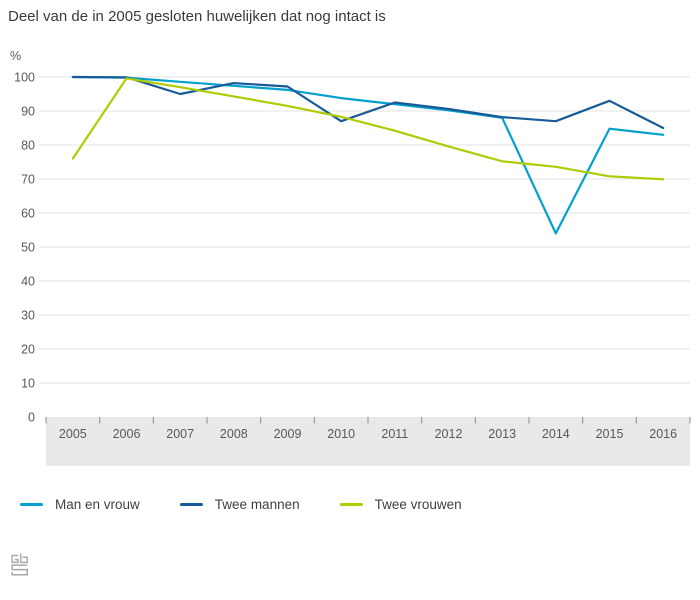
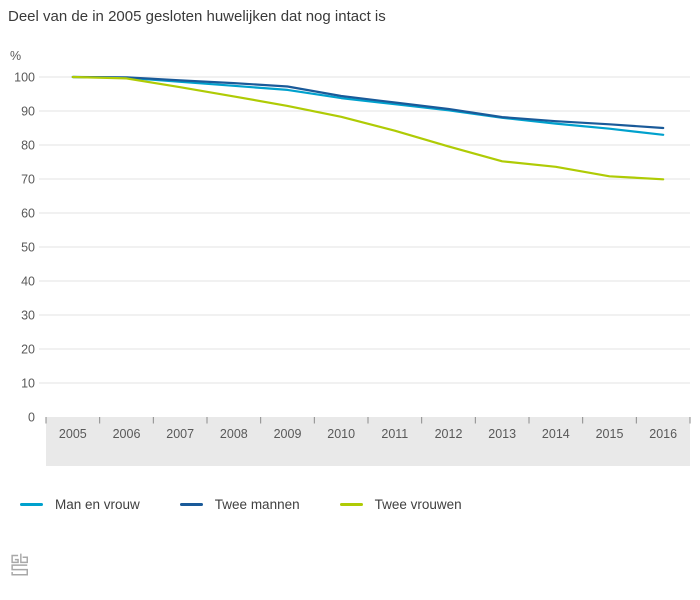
Twee vrouwen/2005: 76 -> 100
Twee mannen/2007: 95 -> 99
Twee mannen/2010: 87 -> 94
Man en vrouw/2014: 54 -> 86
Twee mannen/2015: 93 -> 86
